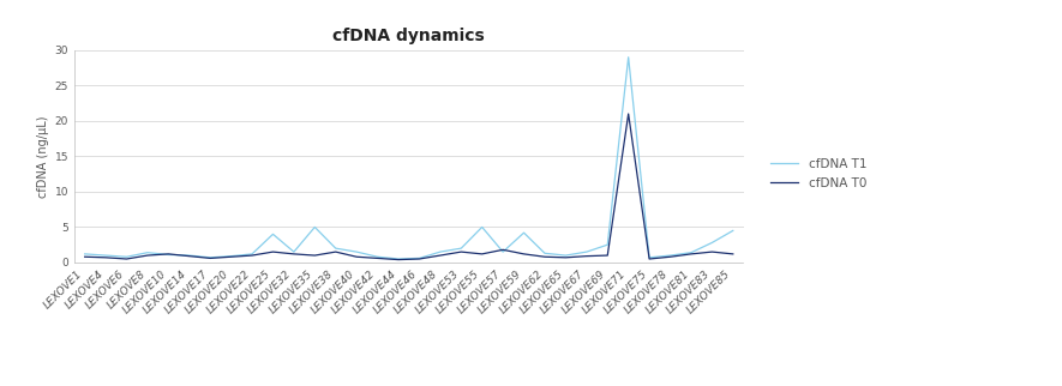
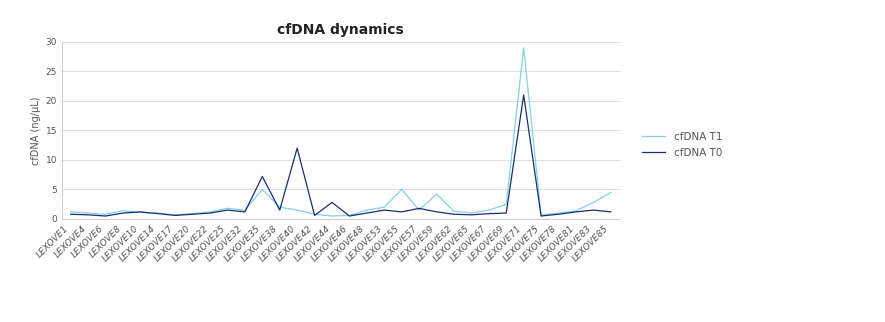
cfDNA T1/LEXOVE25: 4.0 -> 1.8
cfDNA T0/LEXOVE35: 1.0 -> 7.2
cfDNA T0/LEXOVE40: 0.8 -> 12.0
cfDNA T0/LEXOVE44: 0.4 -> 2.8
